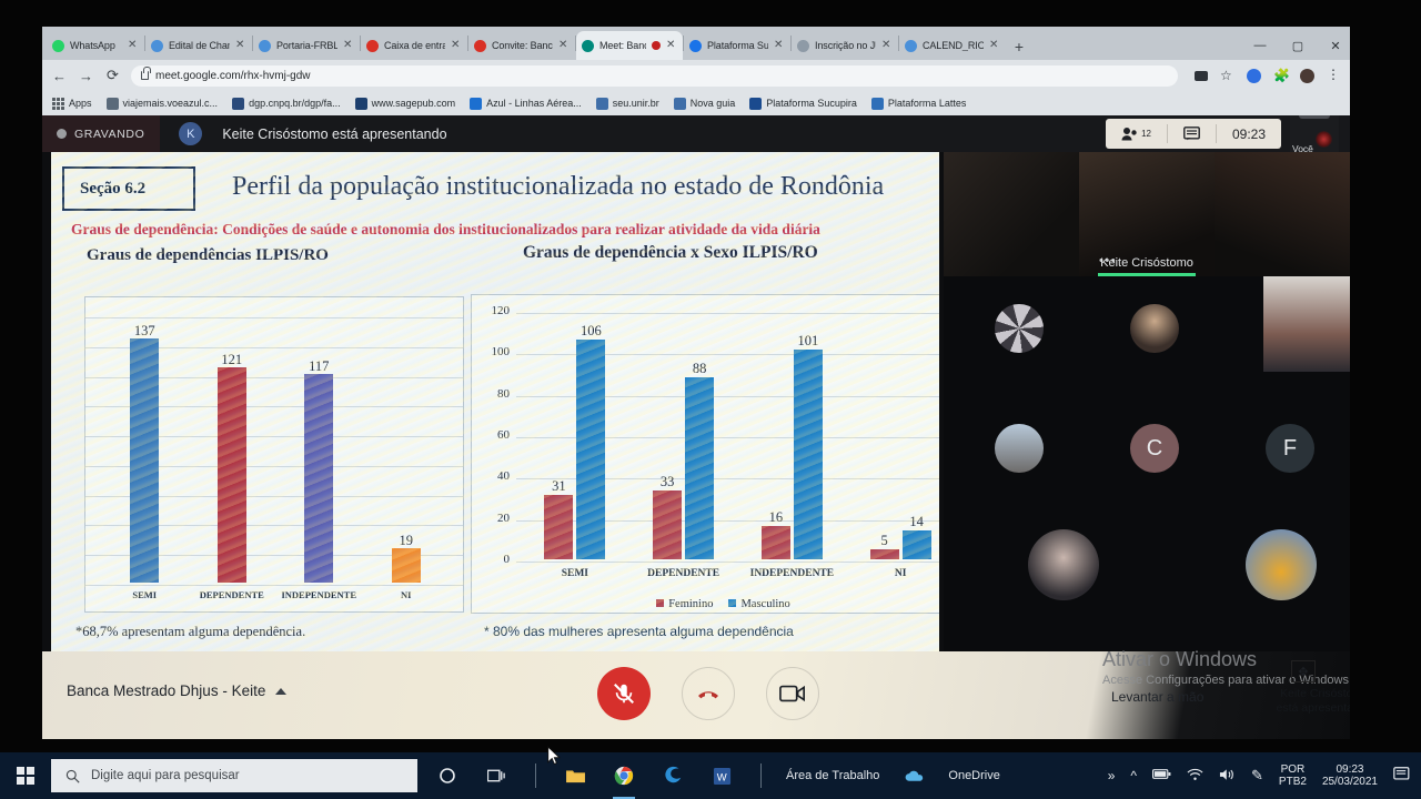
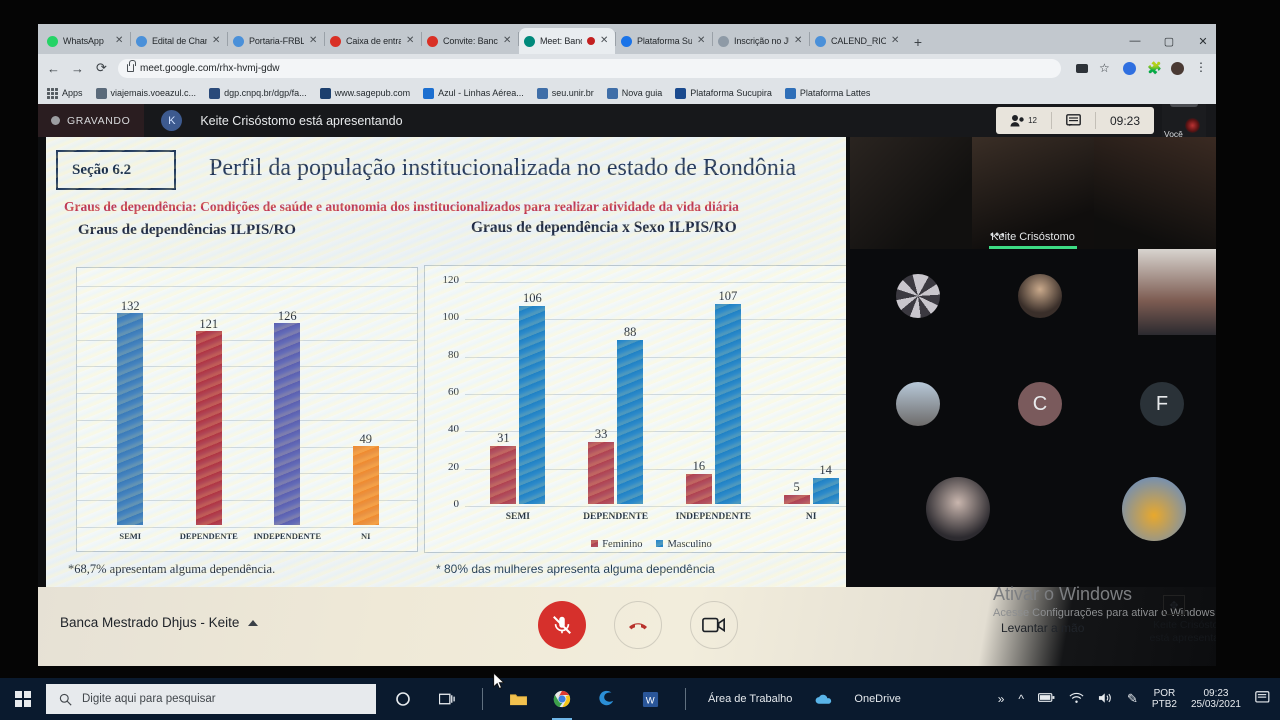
Graus de dependências ILPIS/RO/SEMI: 137 -> 132
Graus de dependências ILPIS/RO/INDEPENDENTE: 117 -> 126
Graus de dependências ILPIS/RO/NI: 19 -> 49
Graus de dependência x Sexo ILPIS/RO/Masculino/INDEPENDENTE: 101 -> 107
